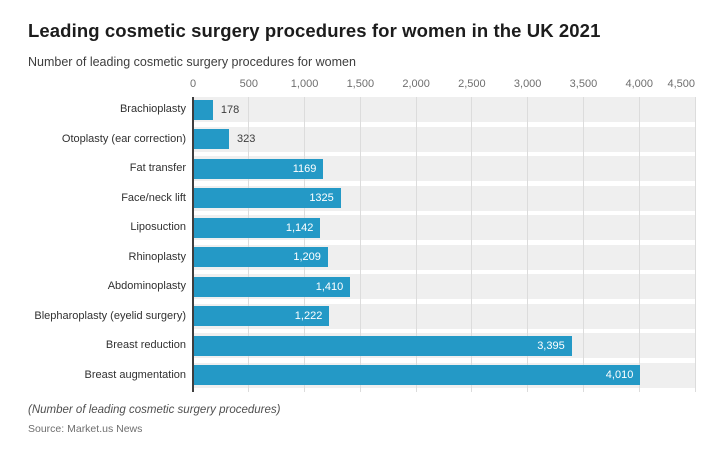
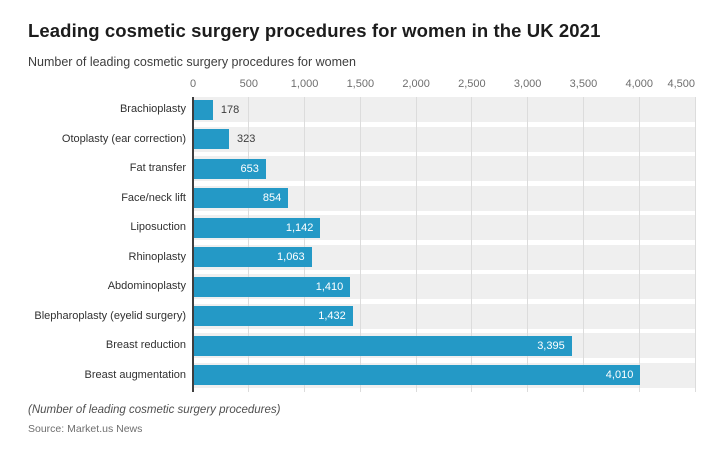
Fat transfer: 1169 -> 653
Face/neck lift: 1325 -> 854
Rhinoplasty: 1,209 -> 1,063
Blepharoplasty (eyelid surgery): 1,222 -> 1,432
